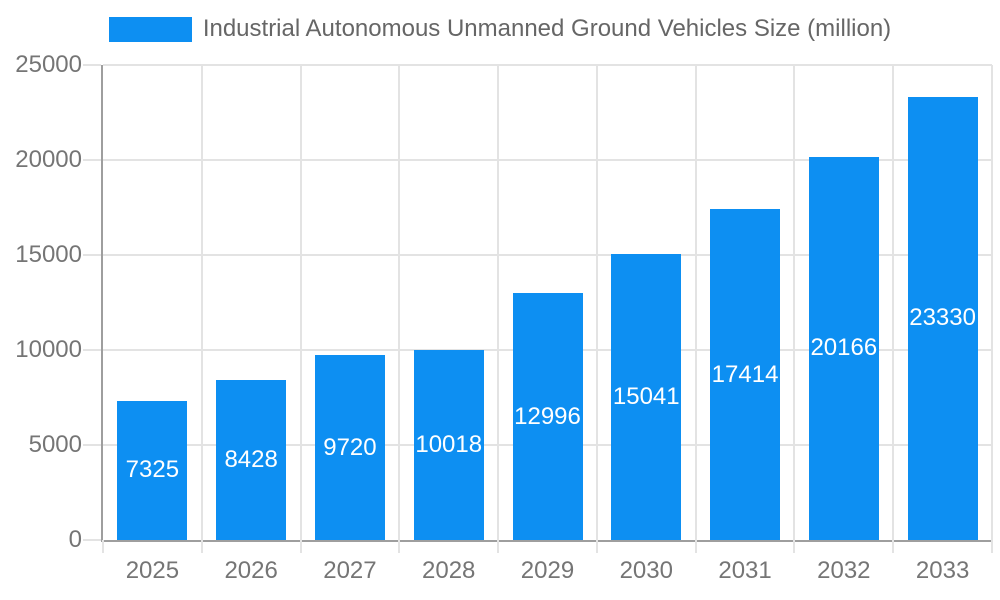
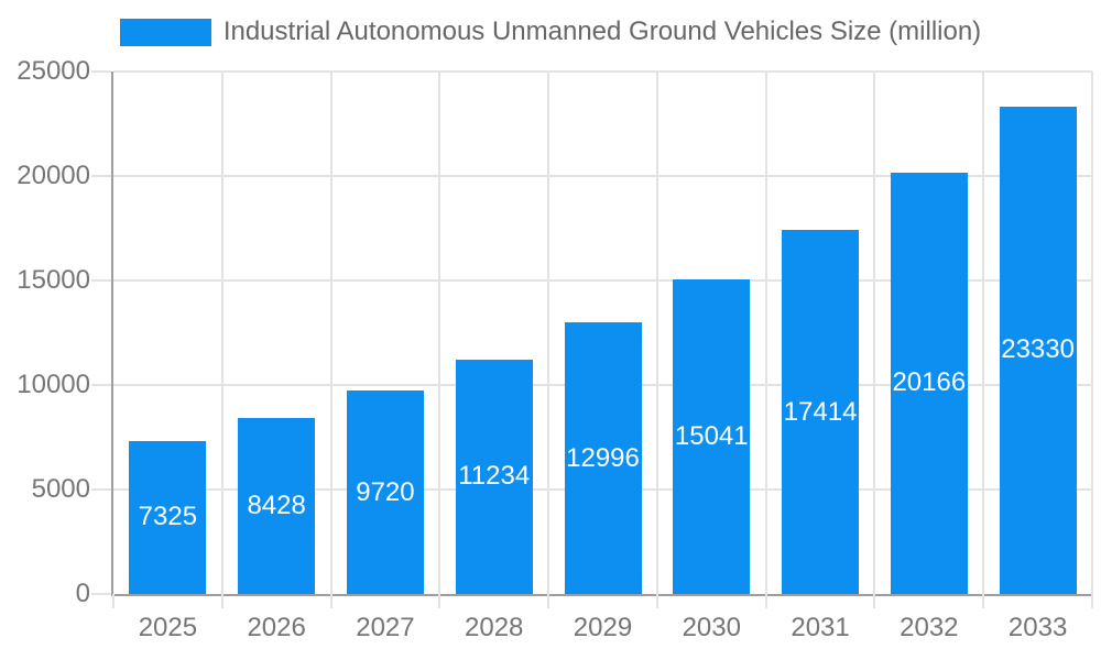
2028: 10018 -> 11234
